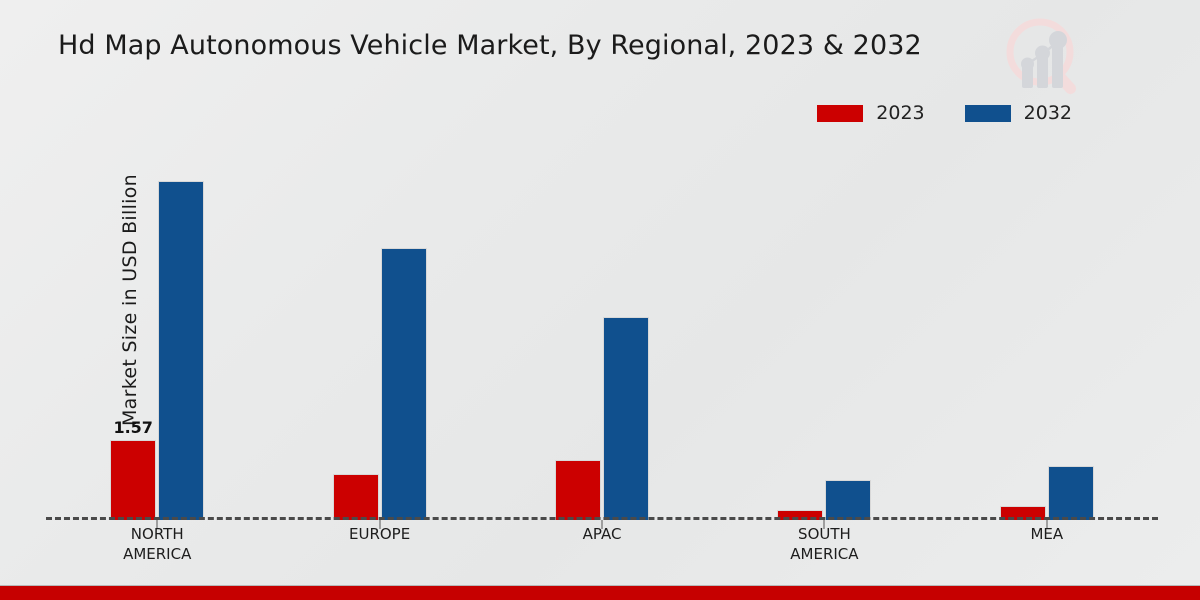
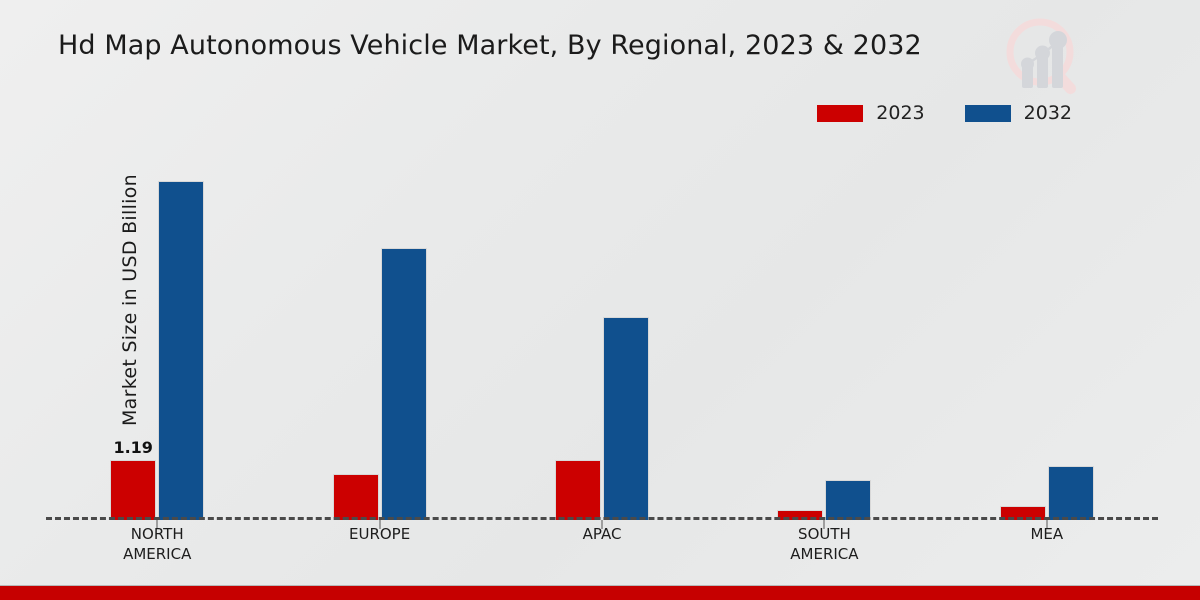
2023/NORTH AMERICA: 1.57 -> 1.19
